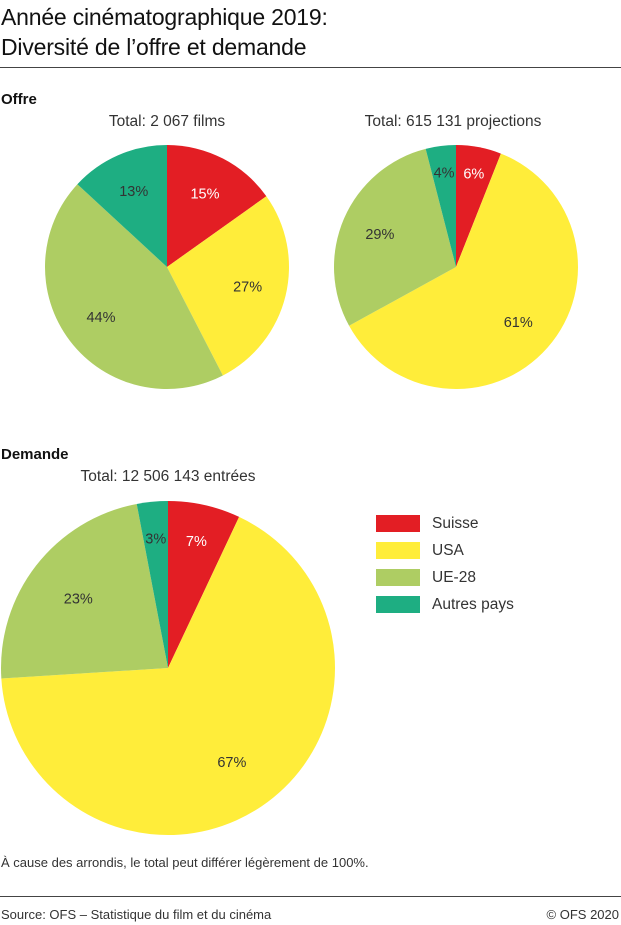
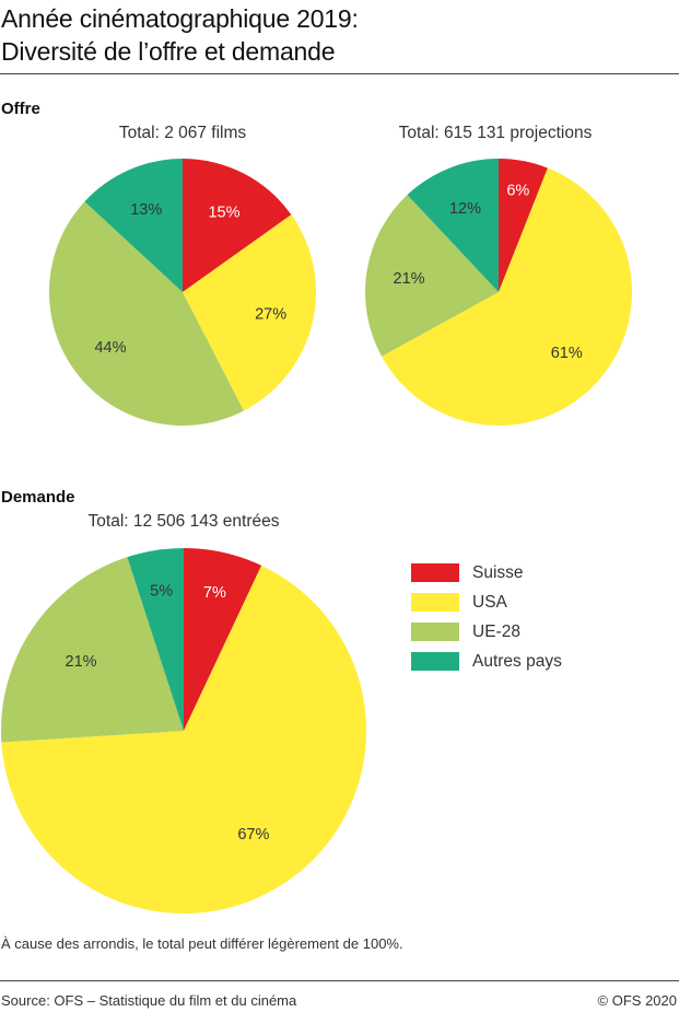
Total: 615 131 projections/UE-28: 29% -> 21%
Total: 615 131 projections/Autres pays: 4% -> 12%
Total: 12 506 143 entrées/UE-28: 23% -> 21%
Total: 12 506 143 entrées/Autres pays: 3% -> 5%
